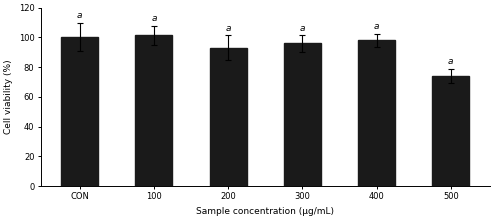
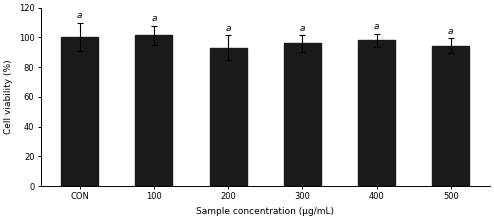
500: 74 -> 94
